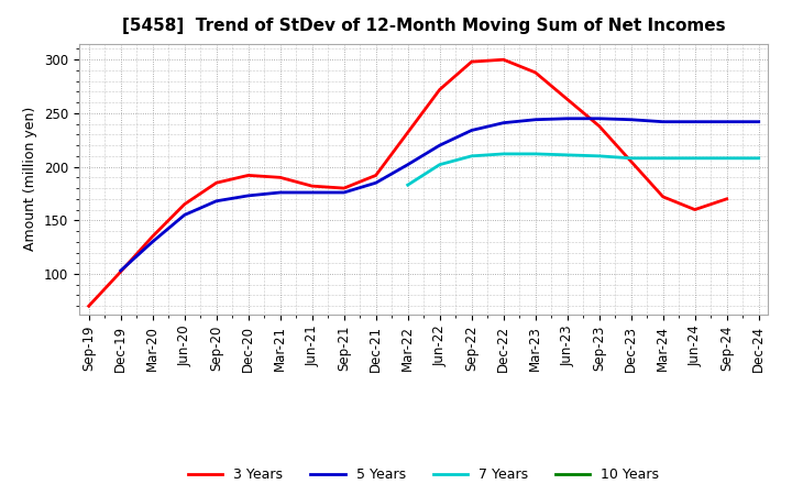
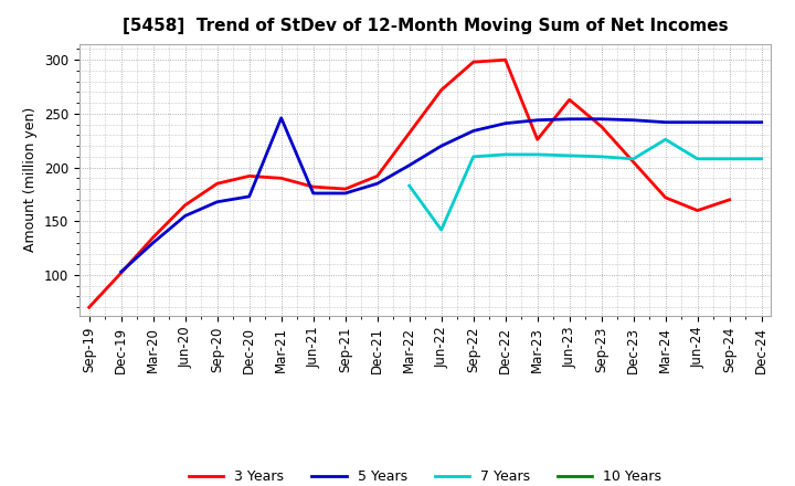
5 Years/Mar-21: 176 -> 246
7 Years/Jun-22: 202 -> 142
3 Years/Mar-23: 288 -> 226
7 Years/Mar-24: 208 -> 226
